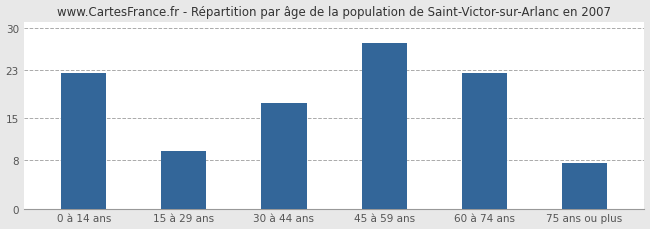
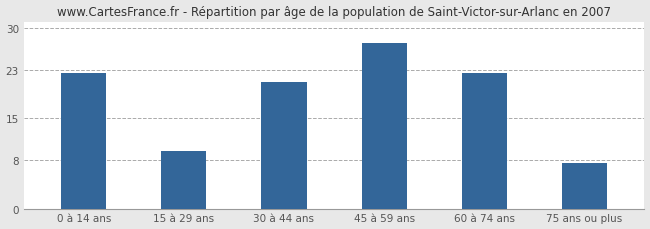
30 à 44 ans: 17.5 -> 21.0
